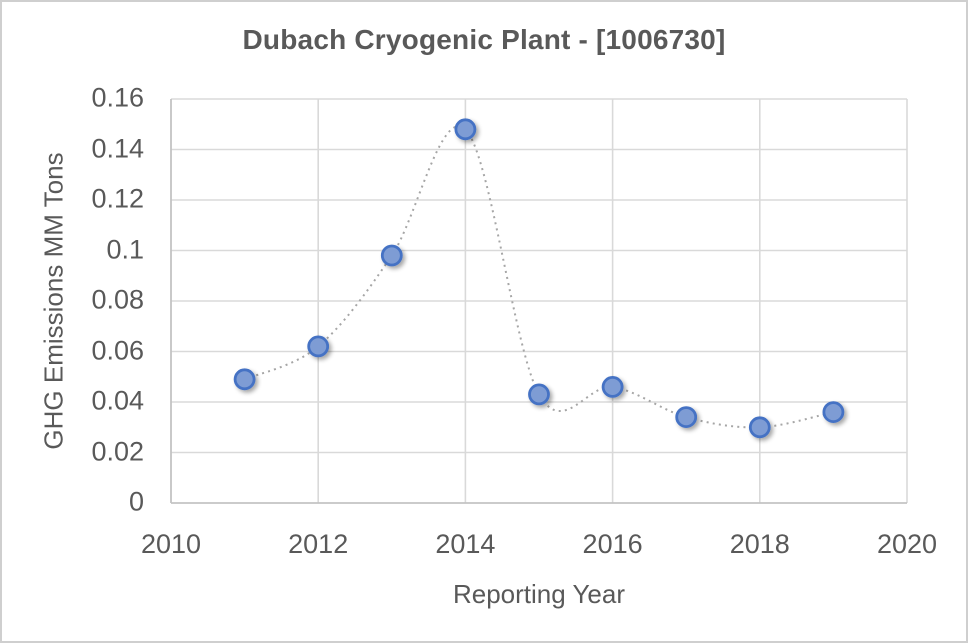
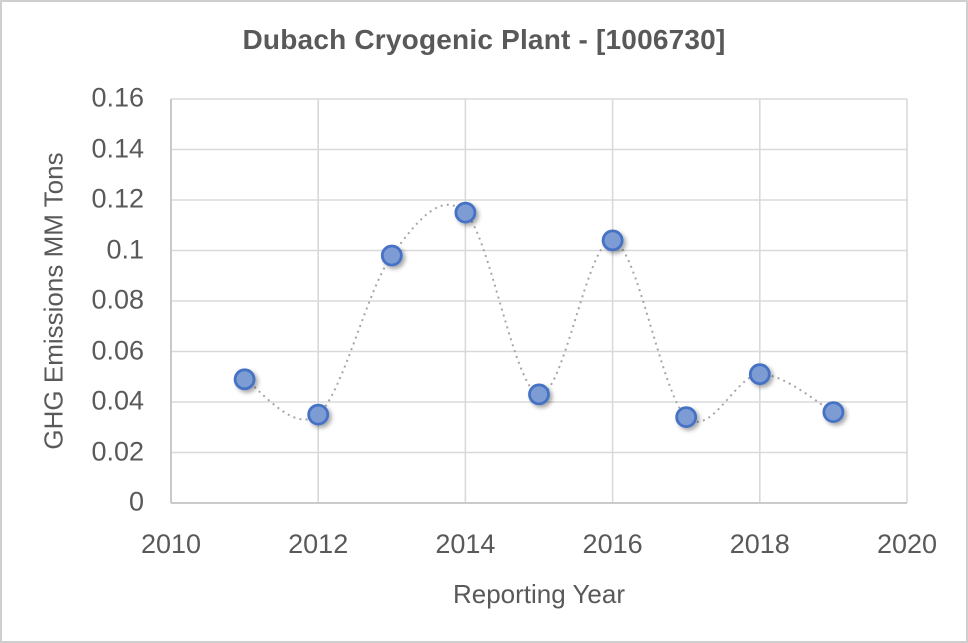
2012: 0.062 -> 0.035
2014: 0.148 -> 0.115
2016: 0.046 -> 0.104
2018: 0.030 -> 0.051
